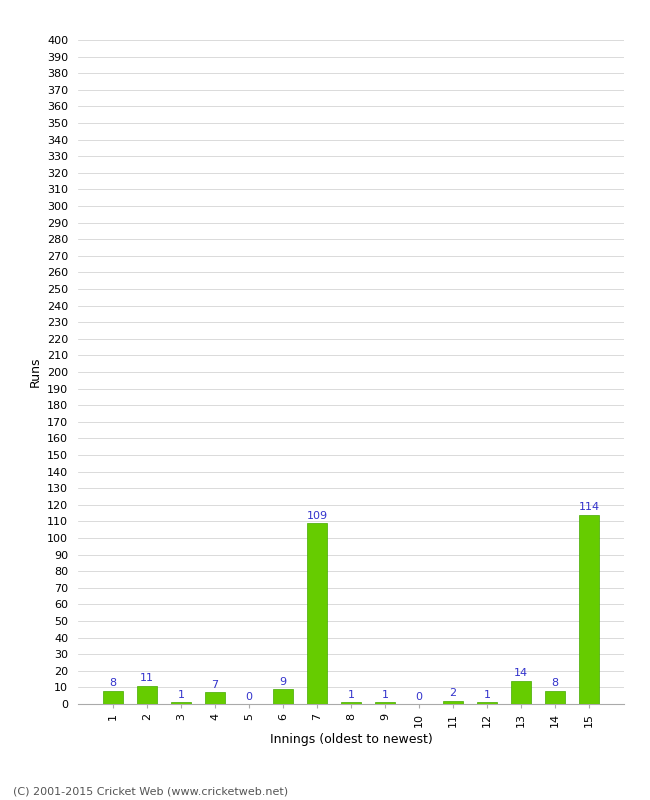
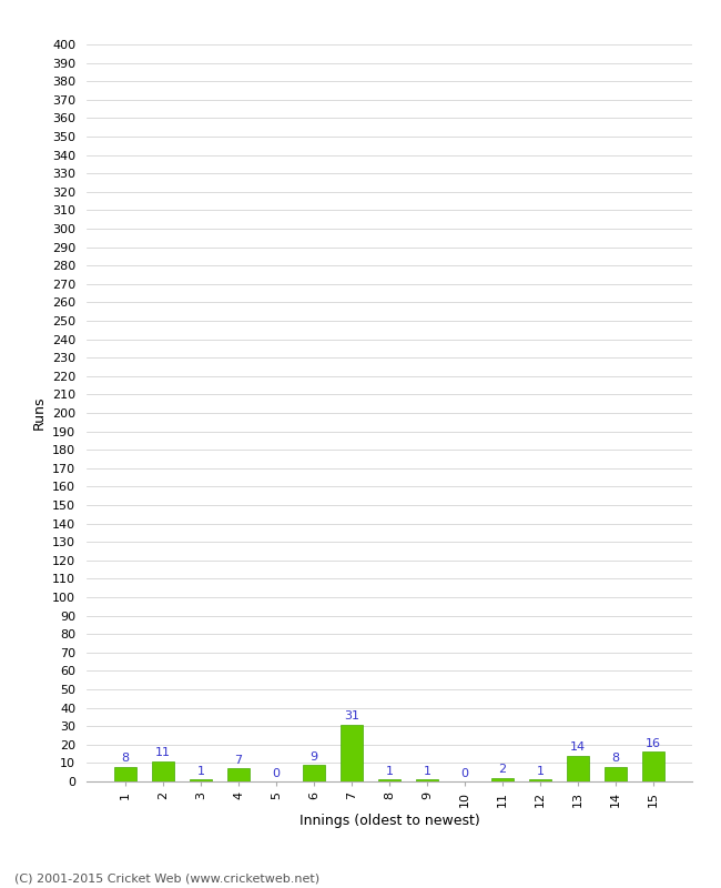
7: 109 -> 31
15: 114 -> 16
